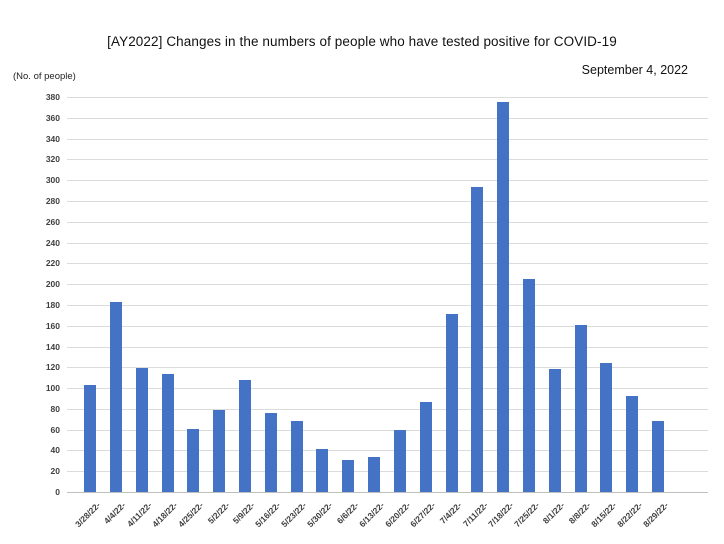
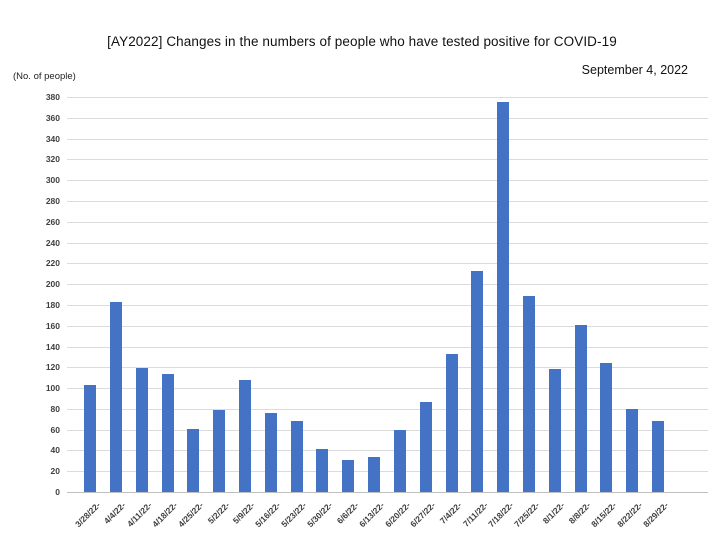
7/4/22-: 171 -> 133
7/11/22-: 293 -> 213
7/25/22-: 205 -> 189
8/22/22-: 92 -> 80
